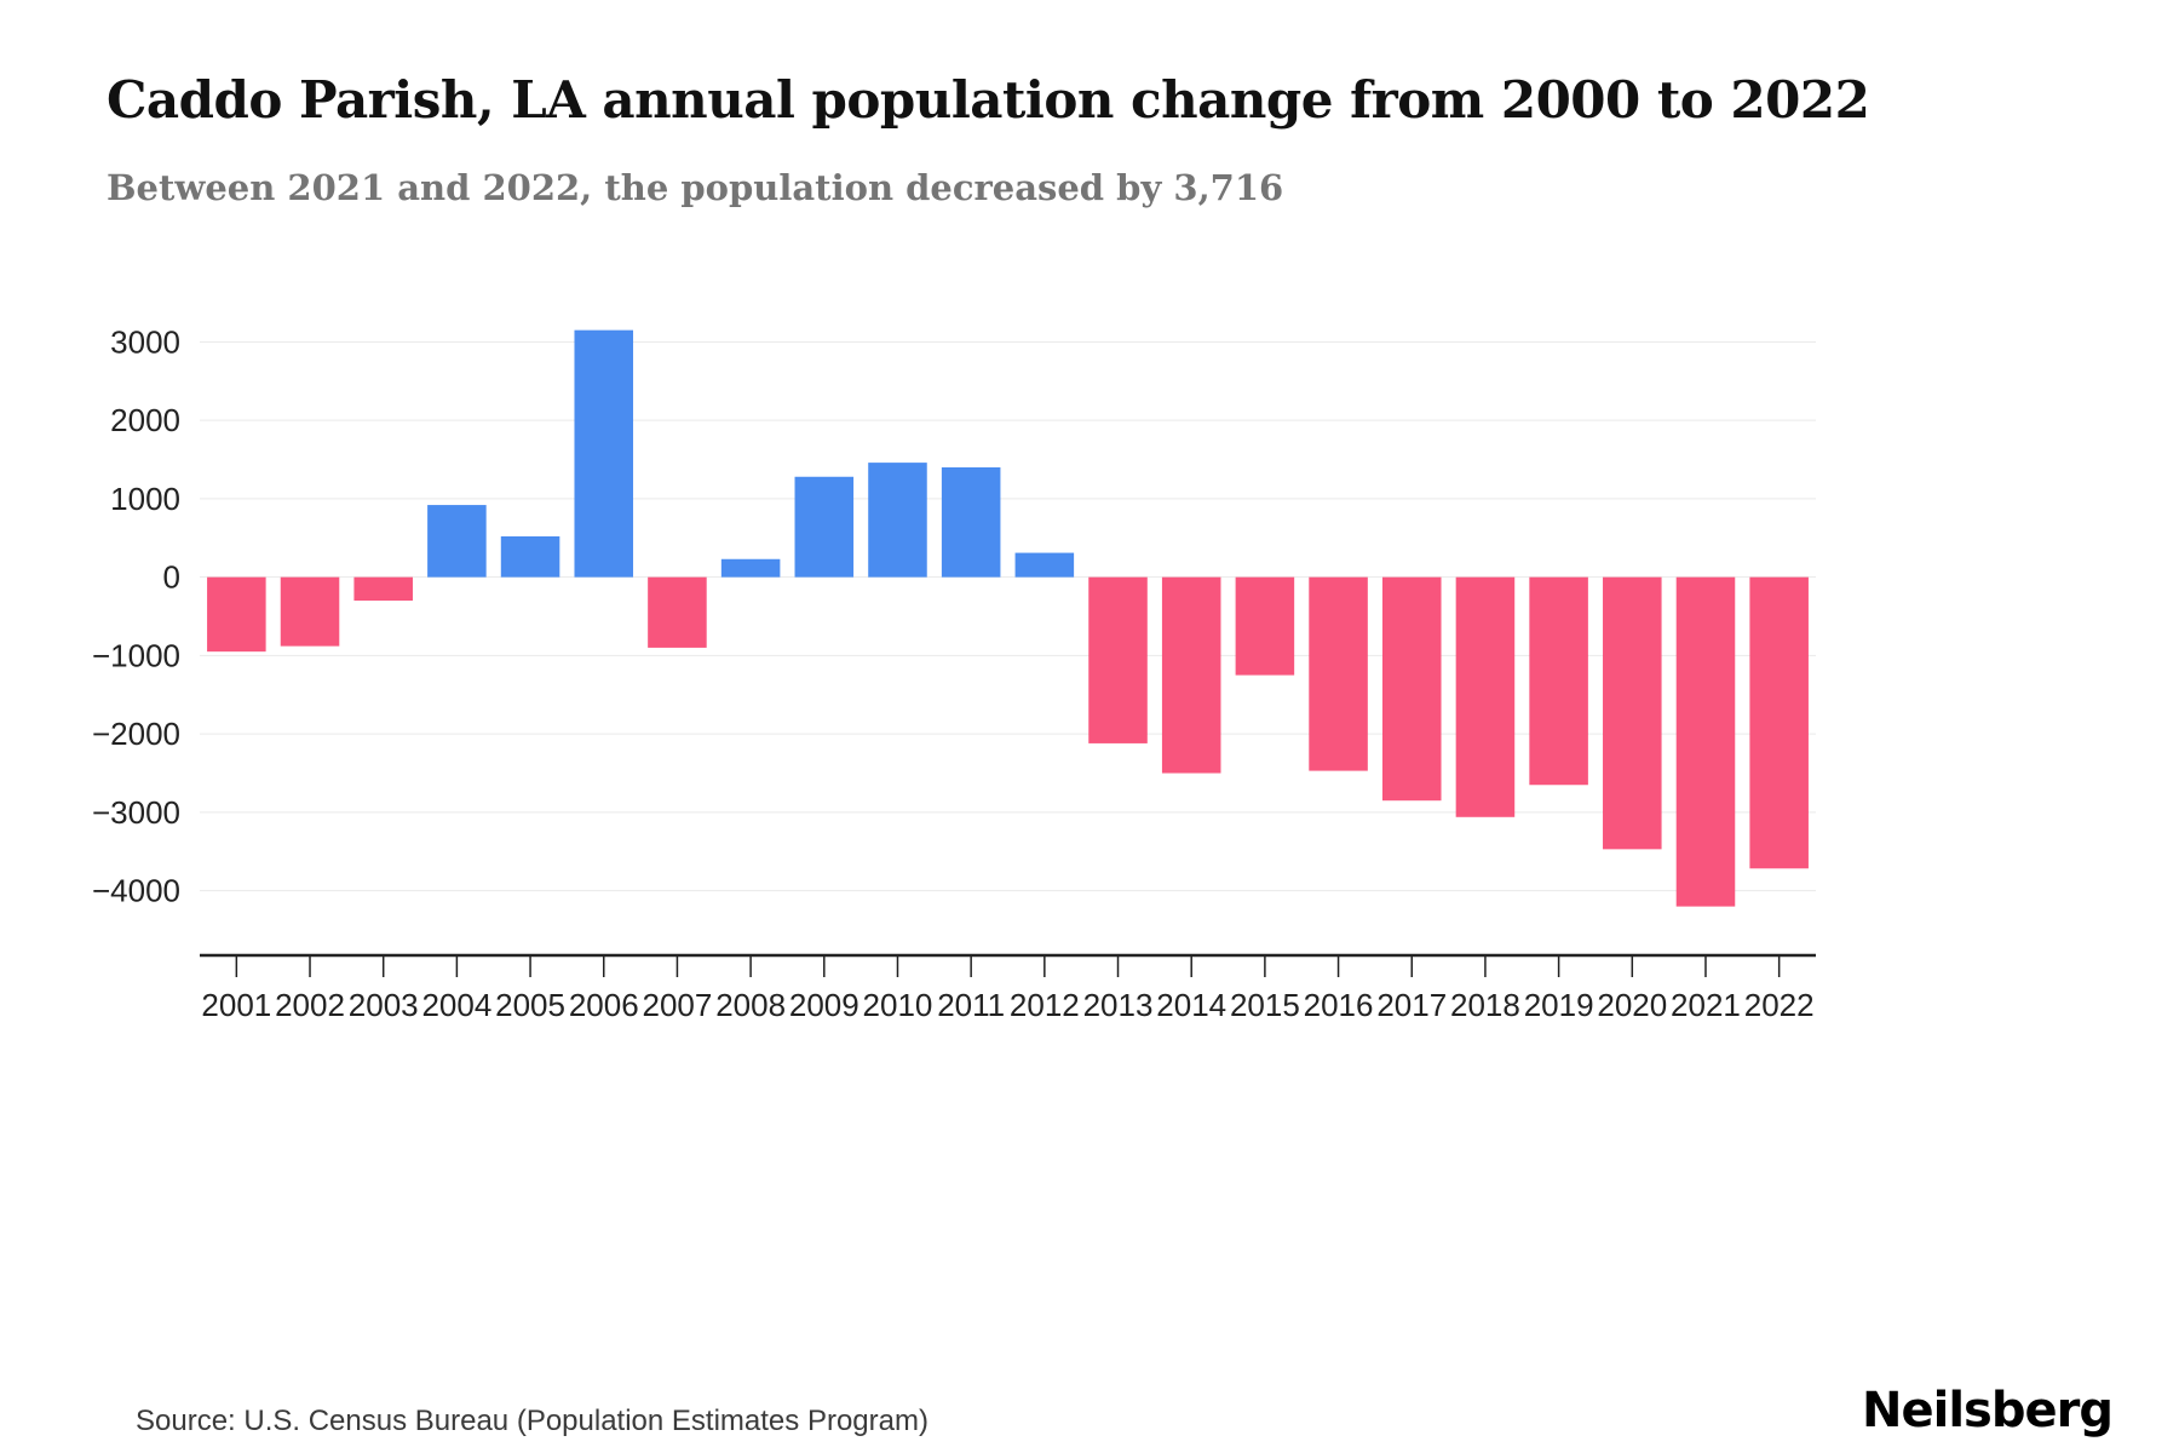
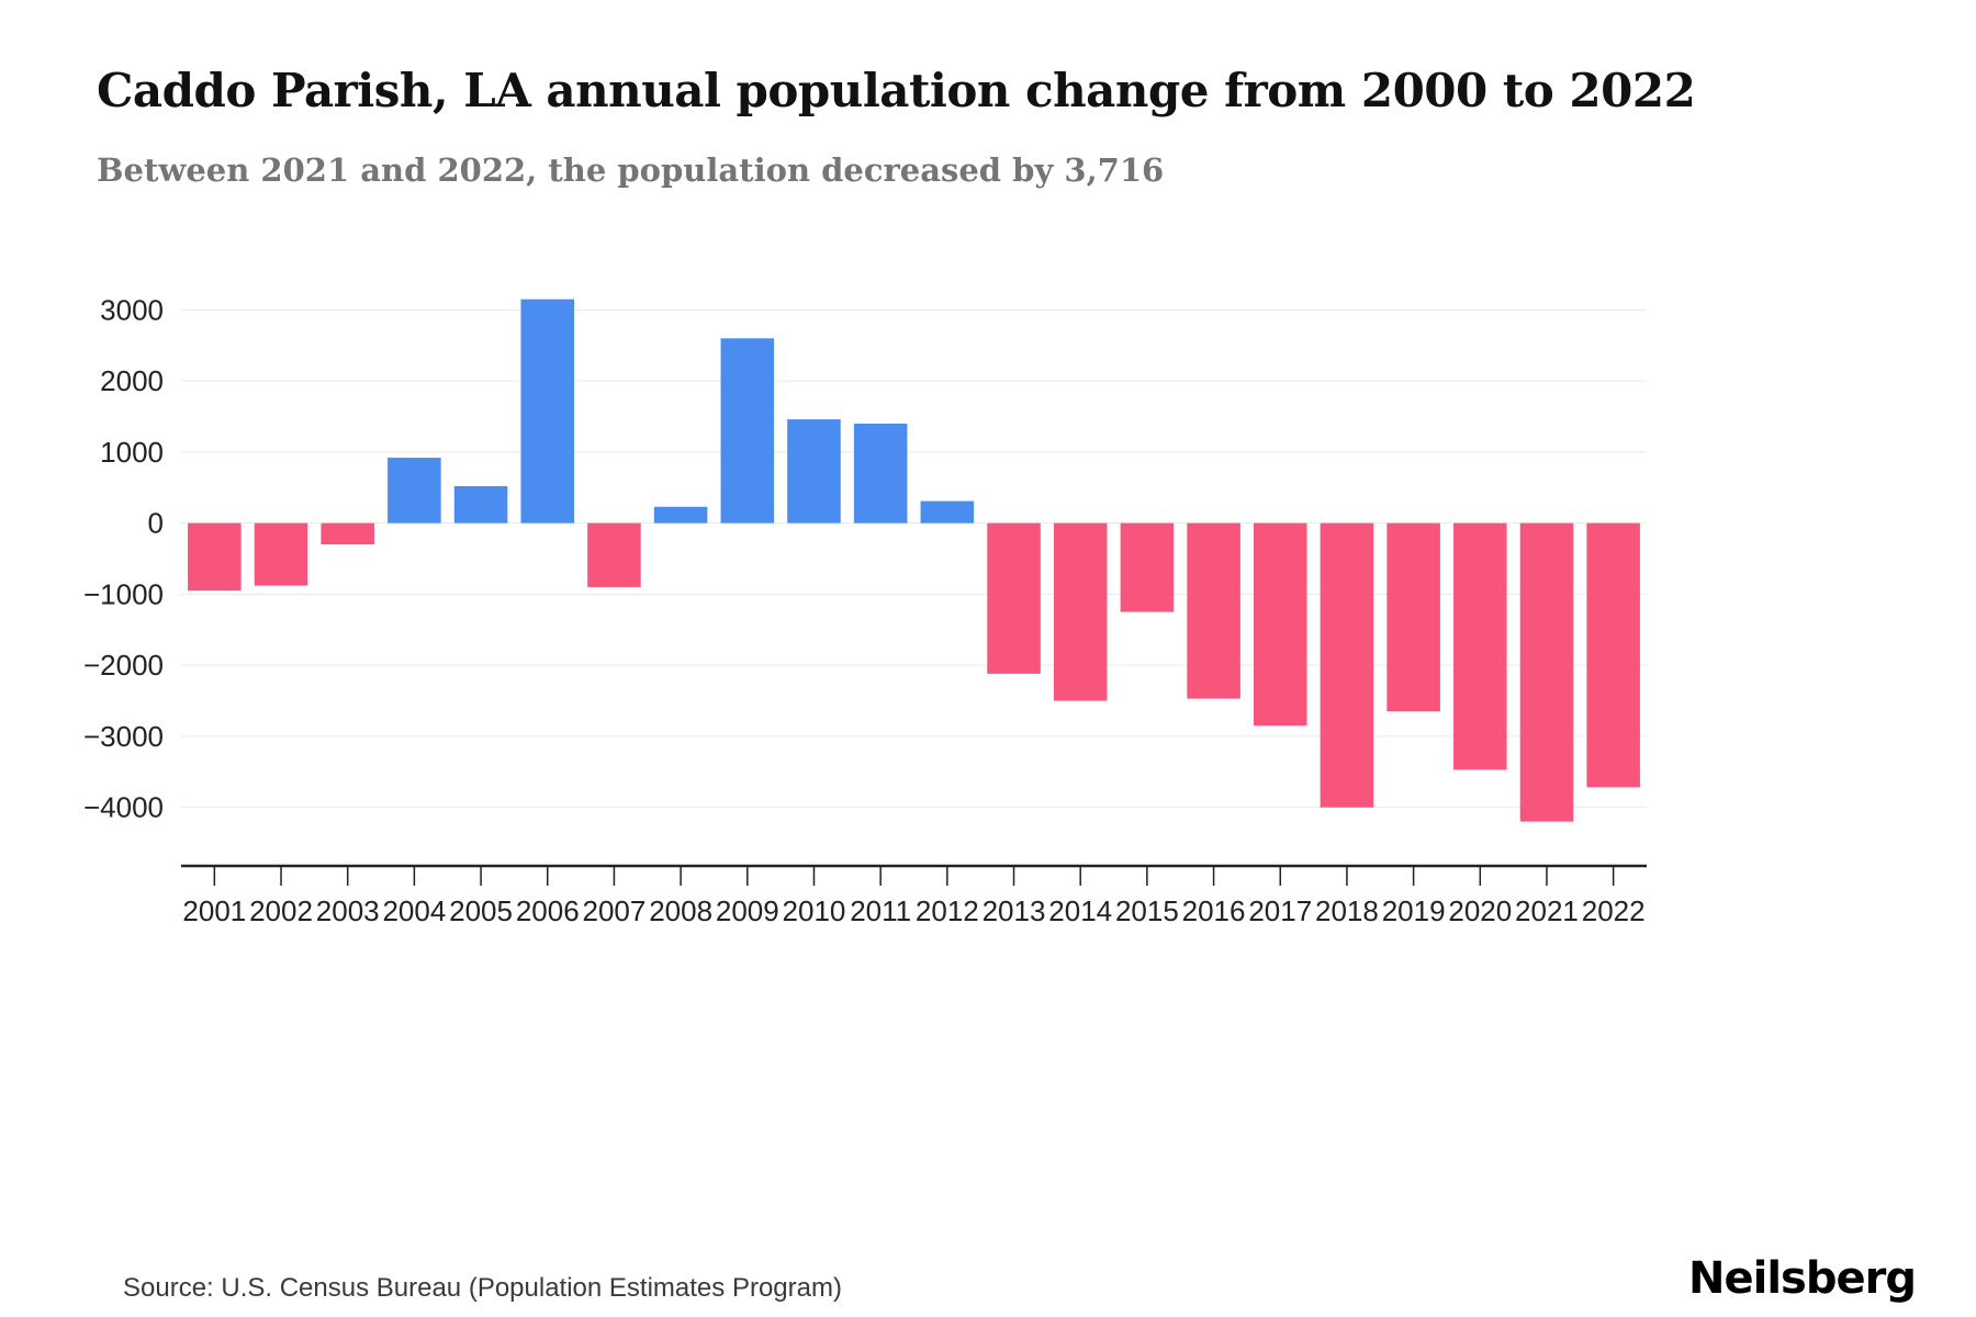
2009: 1300 -> 2600
2018: -3100 -> -4000
